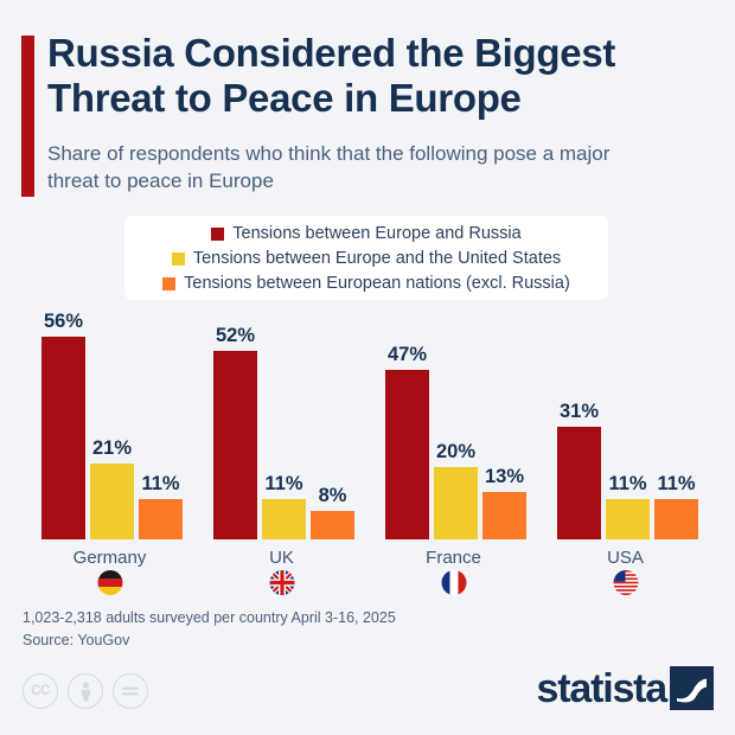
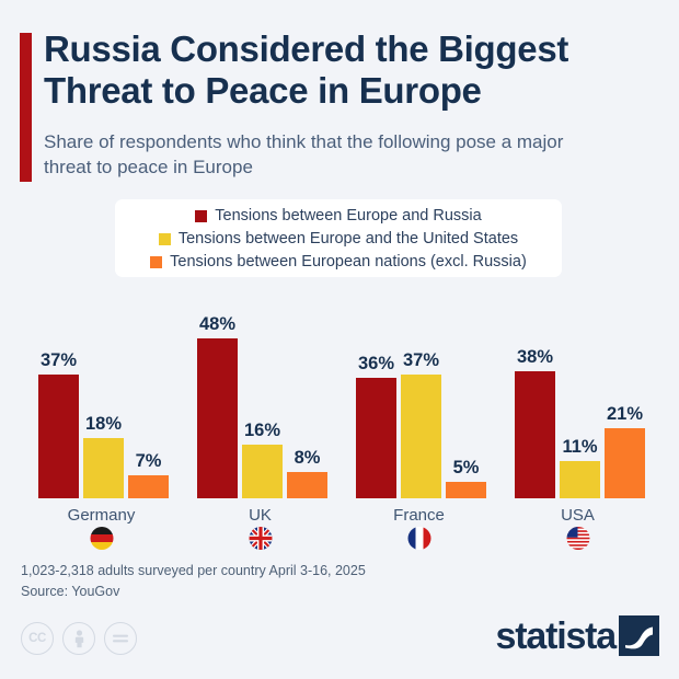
Tensions between Europe and Russia/Germany: 56% -> 37%
Tensions between Europe and the United States/Germany: 21% -> 18%
Tensions between European nations (excl. Russia)/Germany: 11% -> 7%
Tensions between Europe and Russia/UK: 52% -> 48%
Tensions between Europe and the United States/UK: 11% -> 16%
Tensions between Europe and Russia/France: 47% -> 36%
Tensions between Europe and the United States/France: 20% -> 37%
Tensions between European nations (excl. Russia)/France: 13% -> 5%
Tensions between Europe and Russia/USA: 31% -> 38%
Tensions between European nations (excl. Russia)/USA: 11% -> 21%
